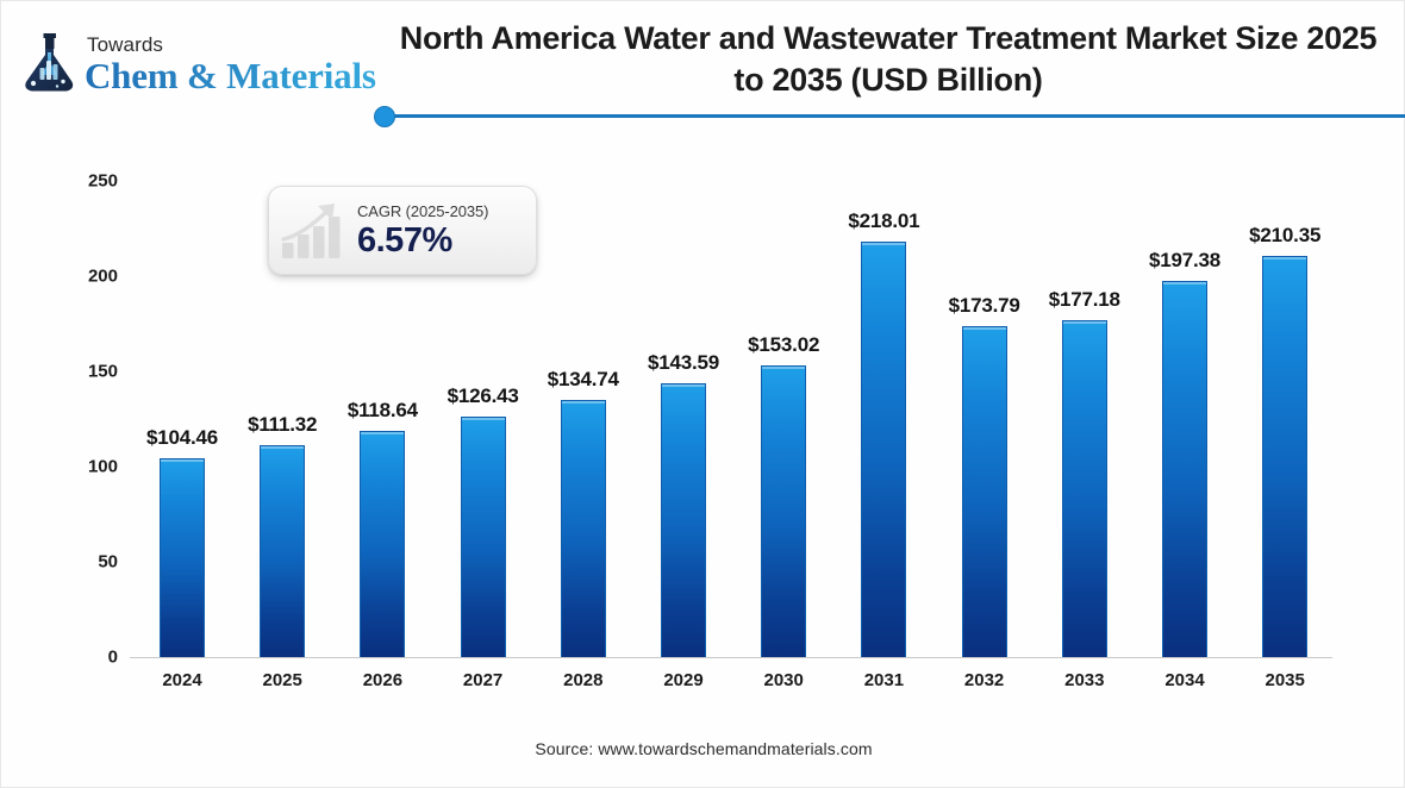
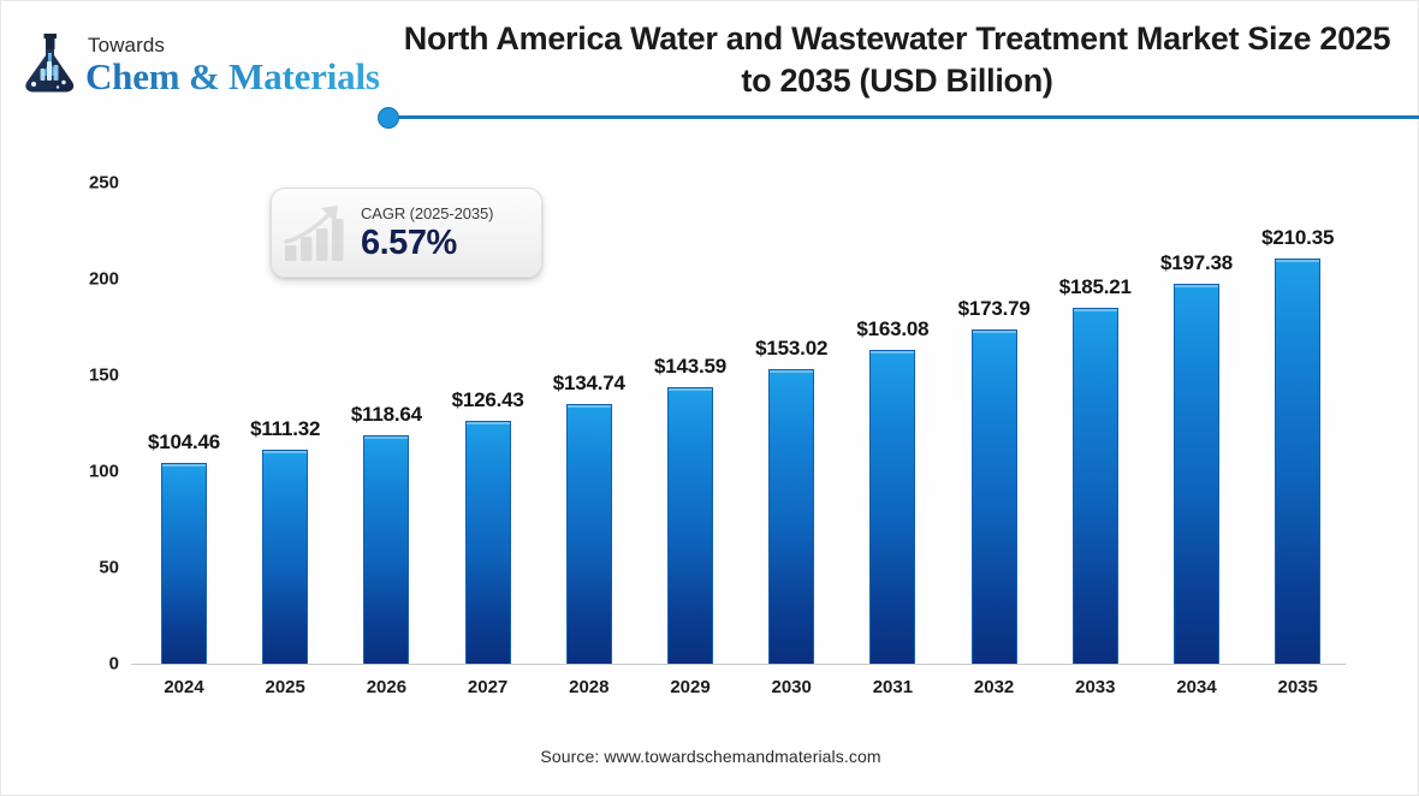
2031: $218.01 -> $163.08
2033: $177.18 -> $185.21
